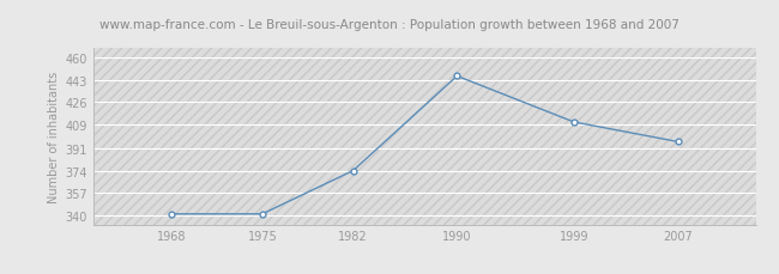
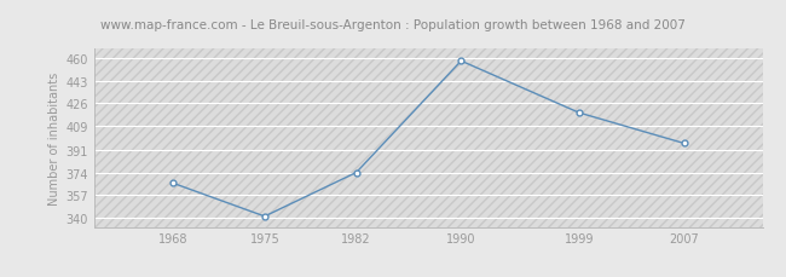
1968: 341 -> 366
1990: 446 -> 458
1999: 411 -> 419
